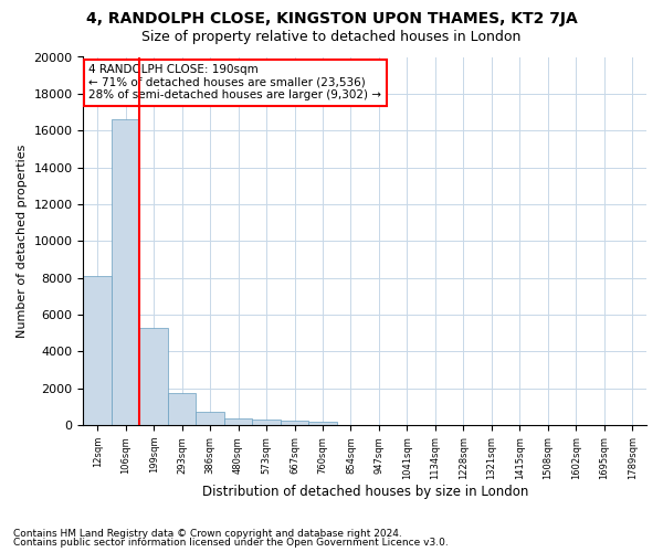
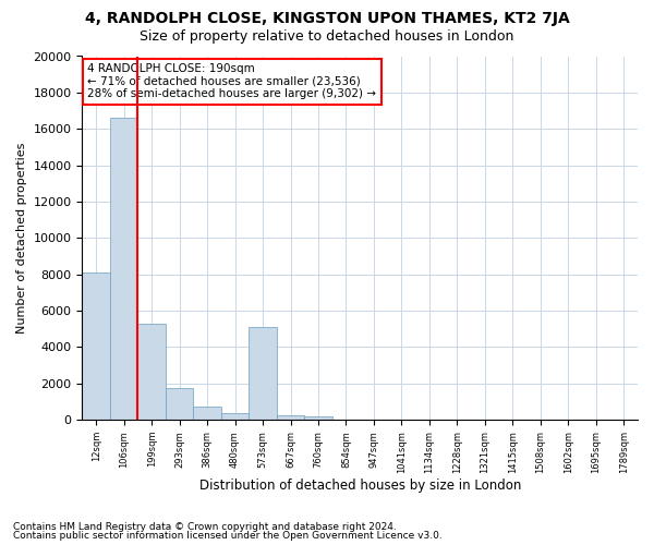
573sqm: 300 -> 5100
